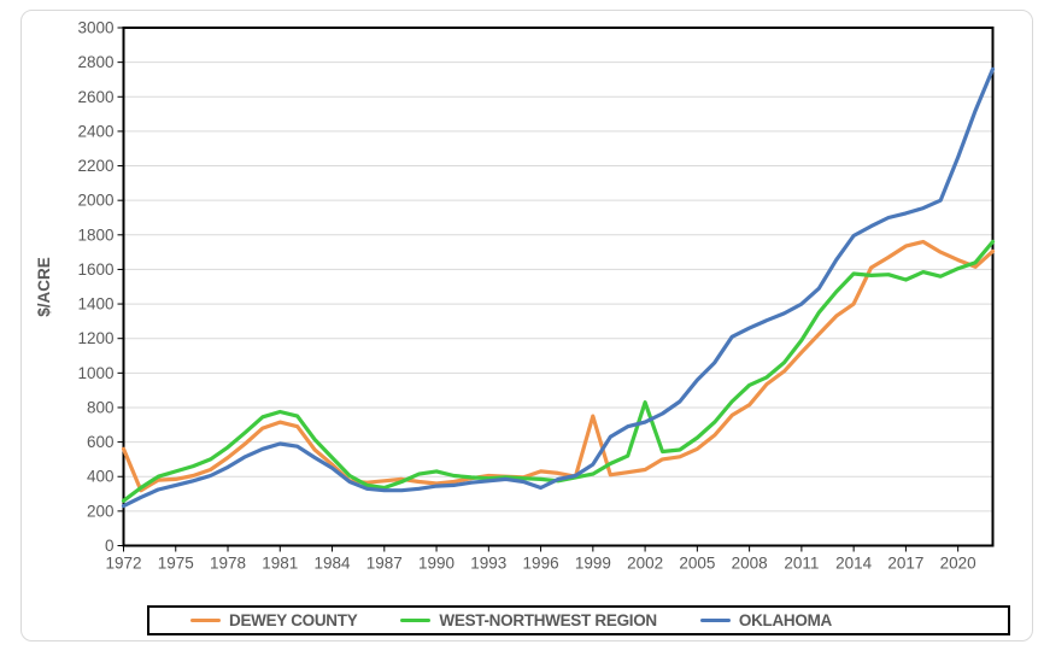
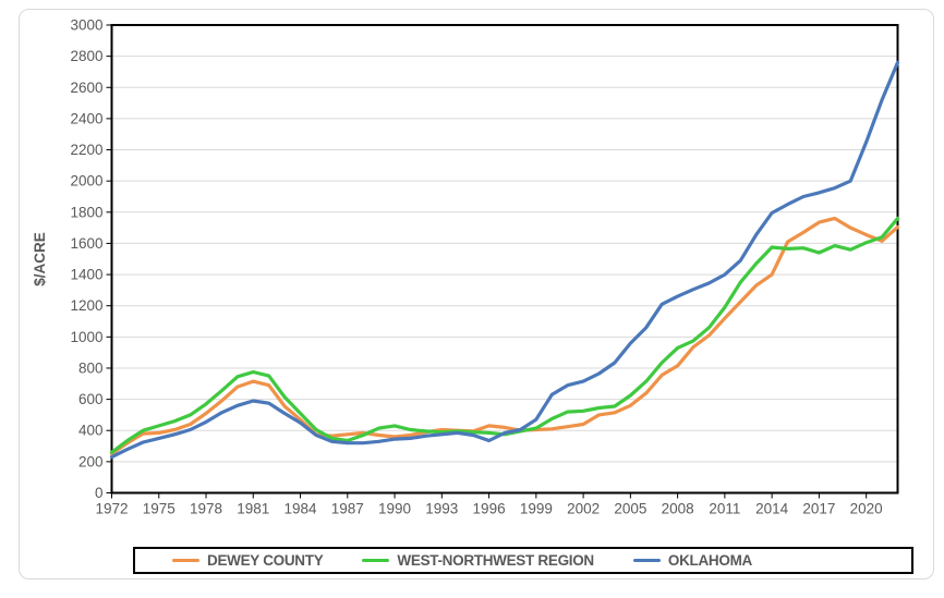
DEWEY COUNTY/1972: 560 -> 250
DEWEY COUNTY/1999: 750 -> 400
WEST-NORTHWEST REGION/2002: 830 -> 520
